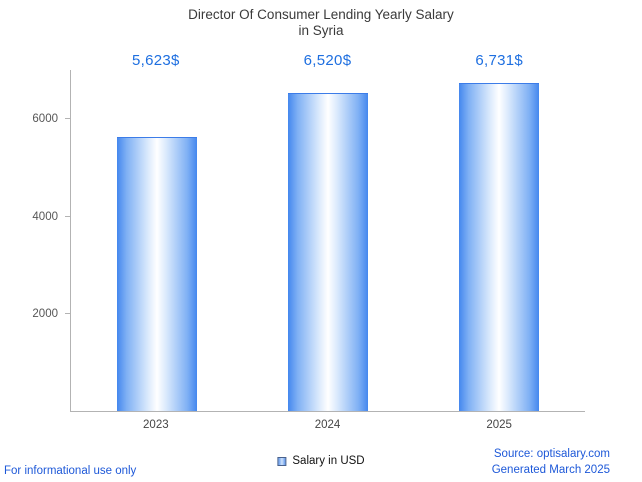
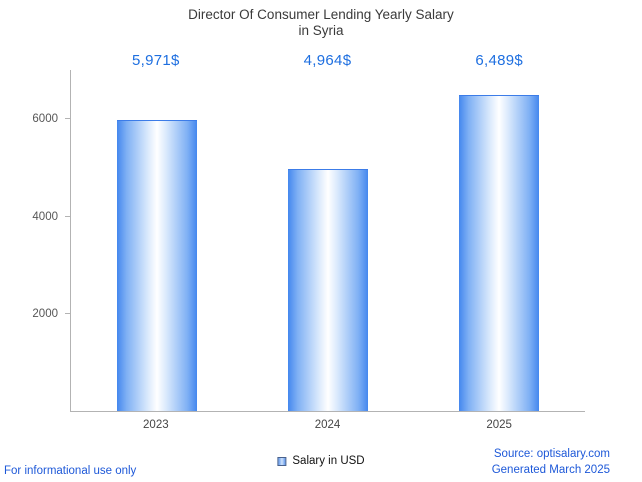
2023: 5,623 -> 5,971
2024: 6,520 -> 4,964
2025: 6,731 -> 6,489
